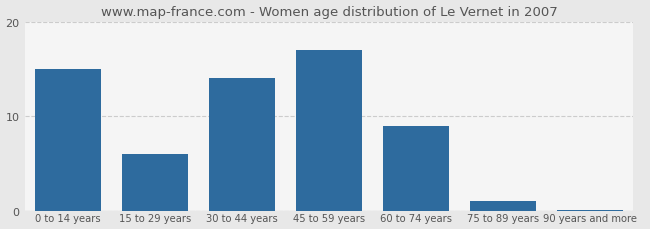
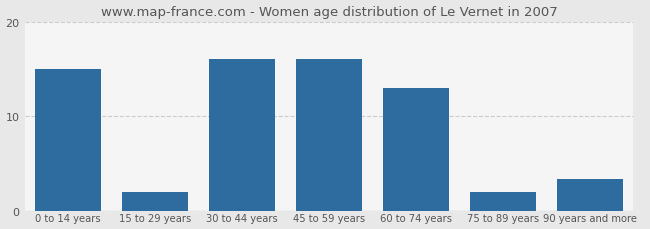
15 to 29 years: 6.0 -> 2.0
30 to 44 years: 14.0 -> 16.0
45 to 59 years: 17.0 -> 16.0
60 to 74 years: 9.0 -> 13.0
75 to 89 years: 1.0 -> 2.0
90 years and more: 0.1 -> 3.4
